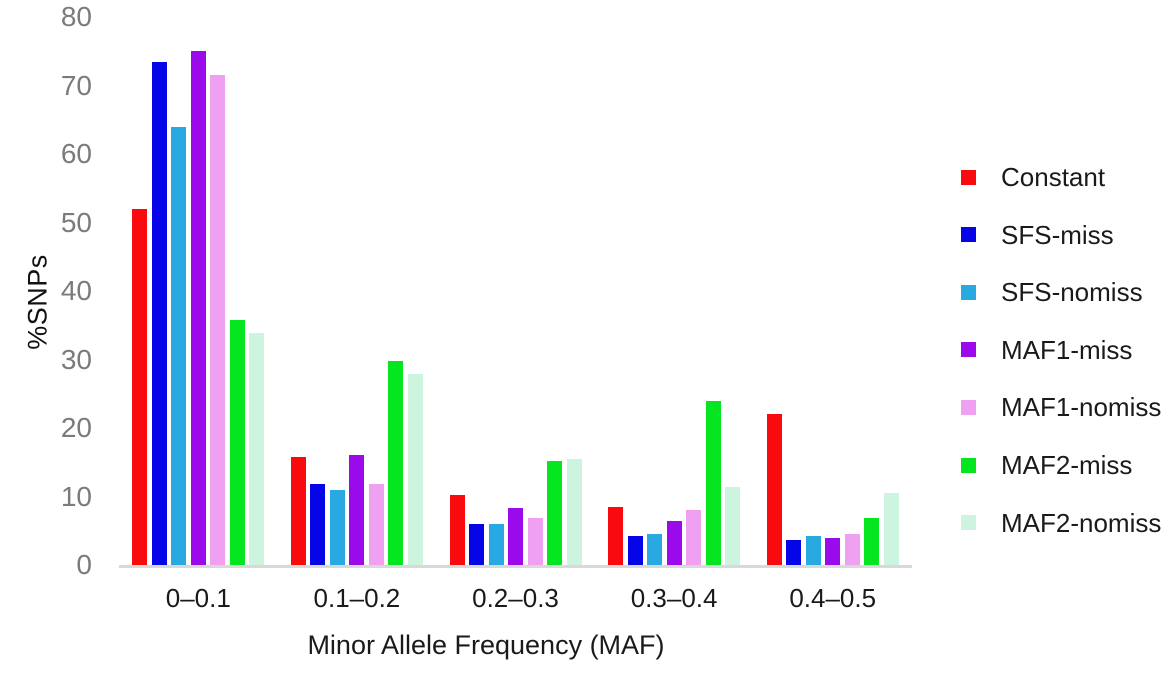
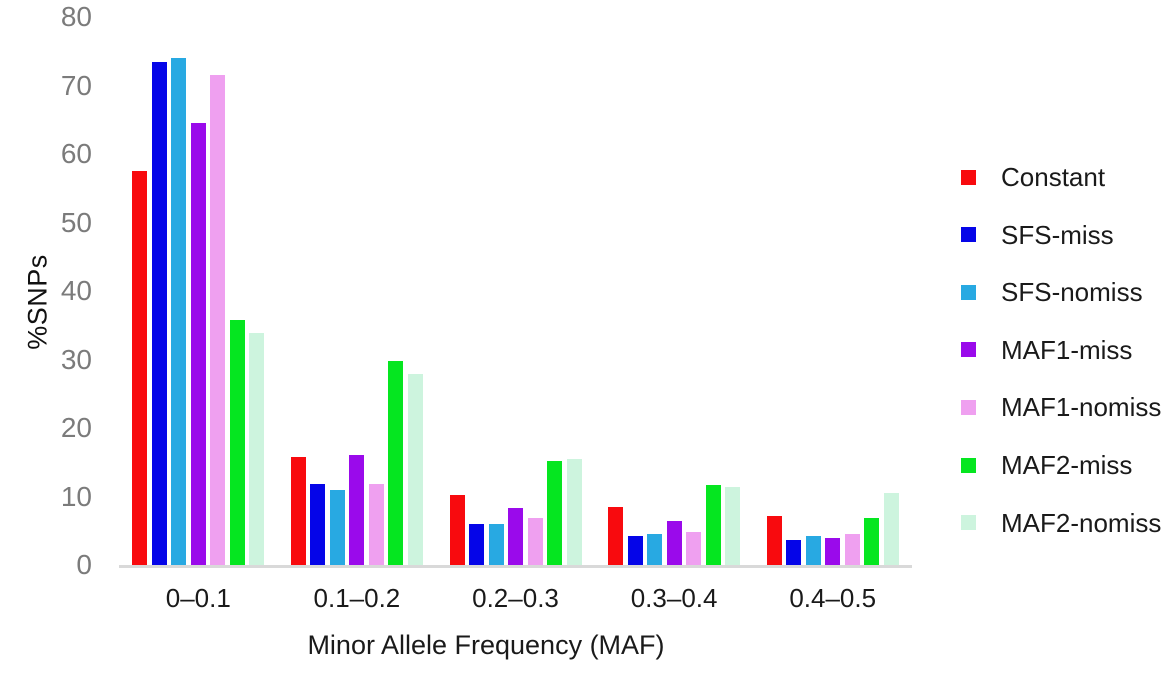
Constant/0–0.1: 52 -> 58
SFS-nomiss/0–0.1: 64 -> 74
MAF1-miss/0–0.1: 75 -> 64
MAF1-nomiss/0.3–0.4: 8 -> 5
MAF2-miss/0.3–0.4: 24 -> 12
Constant/0.4–0.5: 22 -> 7
